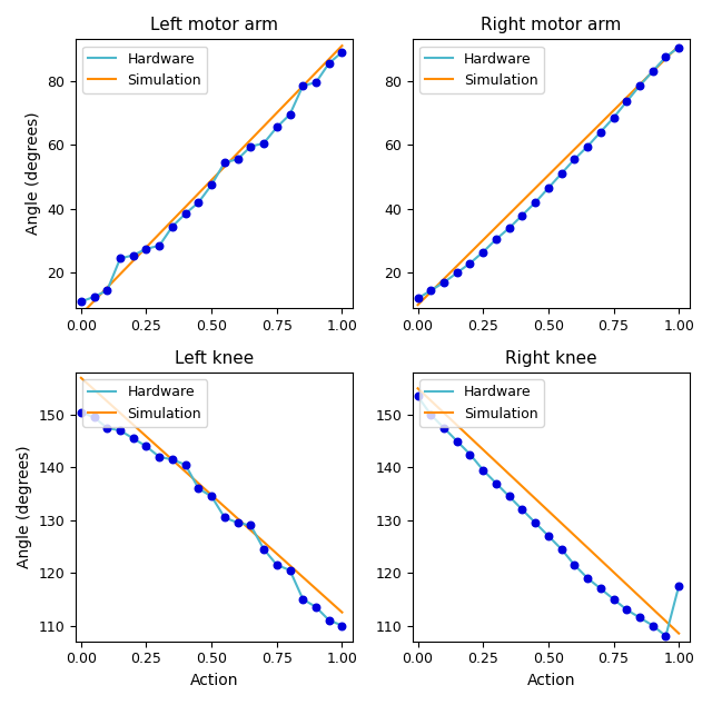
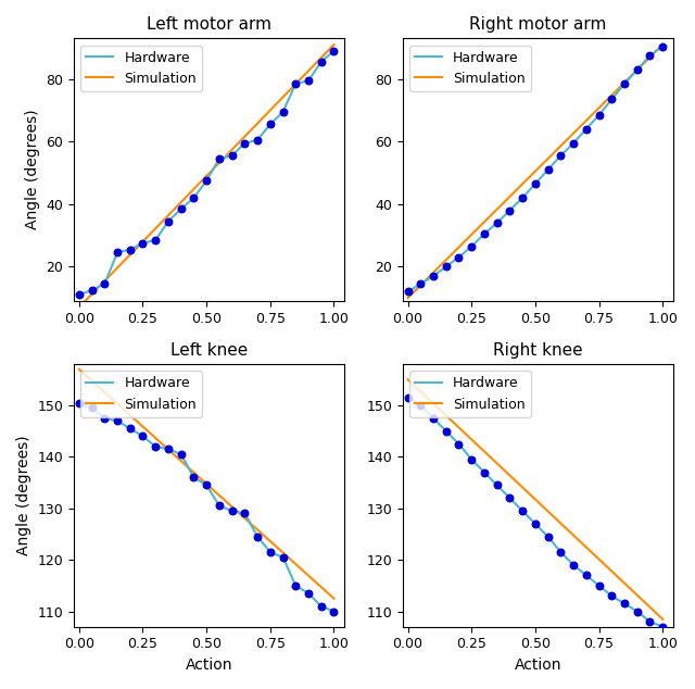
Right knee/0.00: 153.5 -> 151.5
Right knee/1.00: 117.5 -> 107.0
